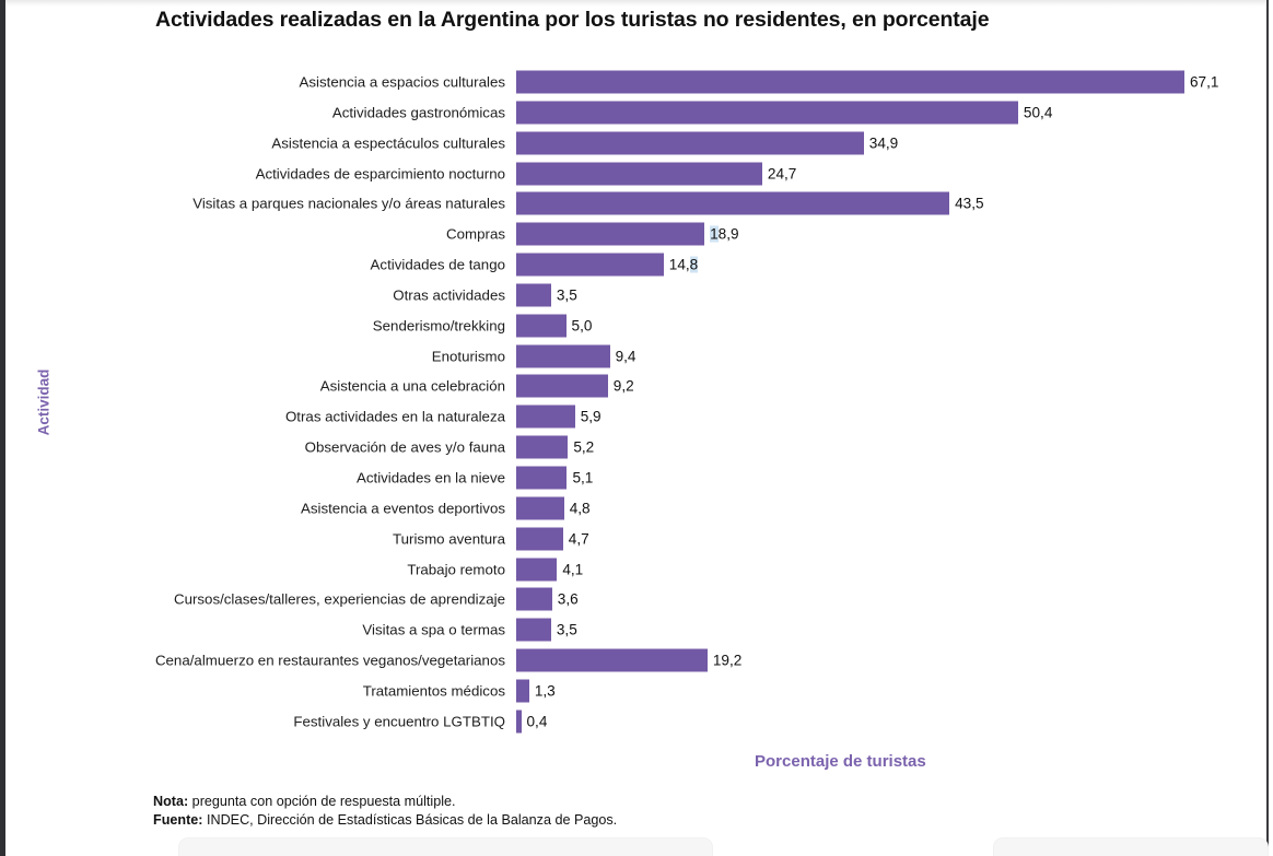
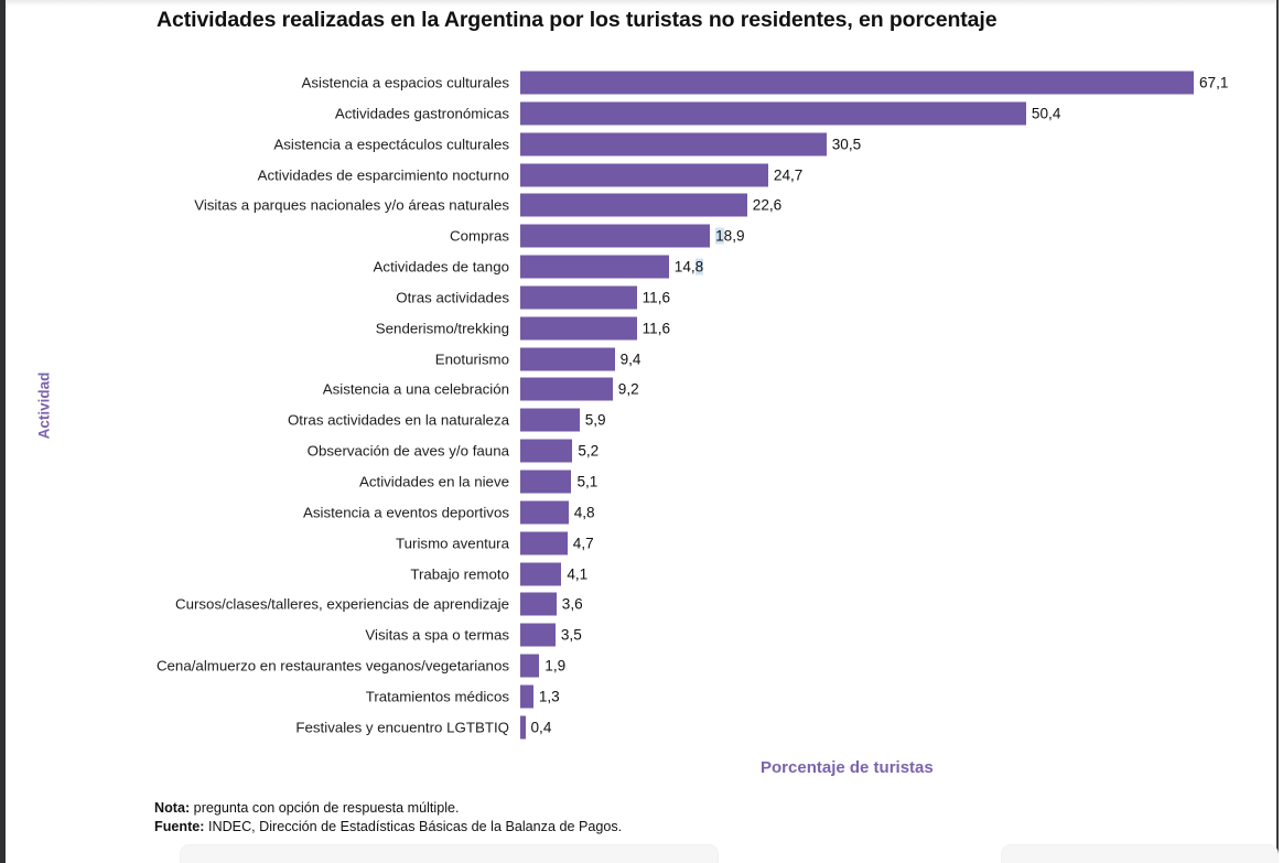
Asistencia a espectáculos culturales: 34,9 -> 30,5
Visitas a parques nacionales y/o áreas naturales: 43,5 -> 22,6
Otras actividades: 3,5 -> 11,6
Senderismo/trekking: 5,0 -> 11,6
Cena/almuerzo en restaurantes veganos/vegetarianos: 19,2 -> 1,9
